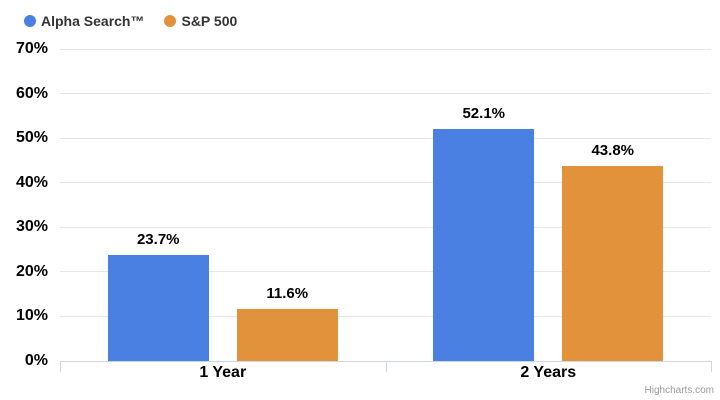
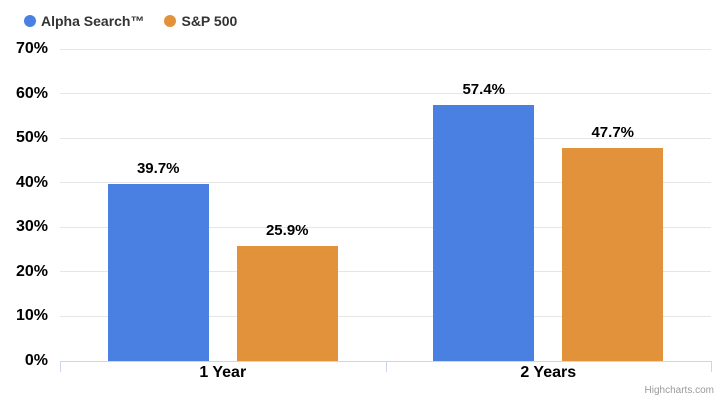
Alpha Search™/1 Year: 23.7% -> 39.7%
S&P 500/1 Year: 11.6% -> 25.9%
Alpha Search™/2 Years: 52.1% -> 57.4%
S&P 500/2 Years: 43.8% -> 47.7%
